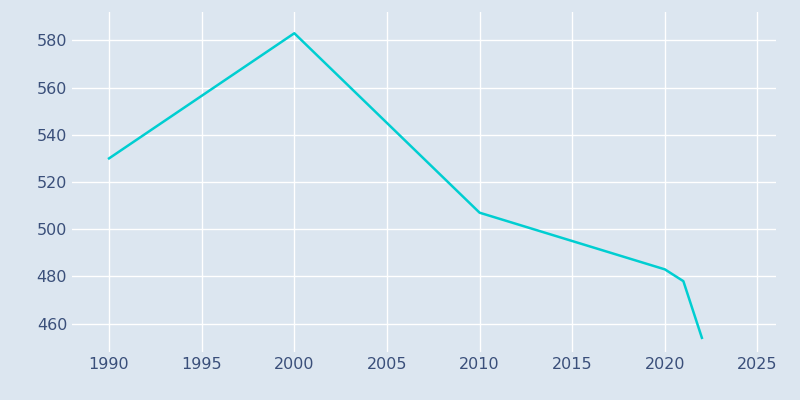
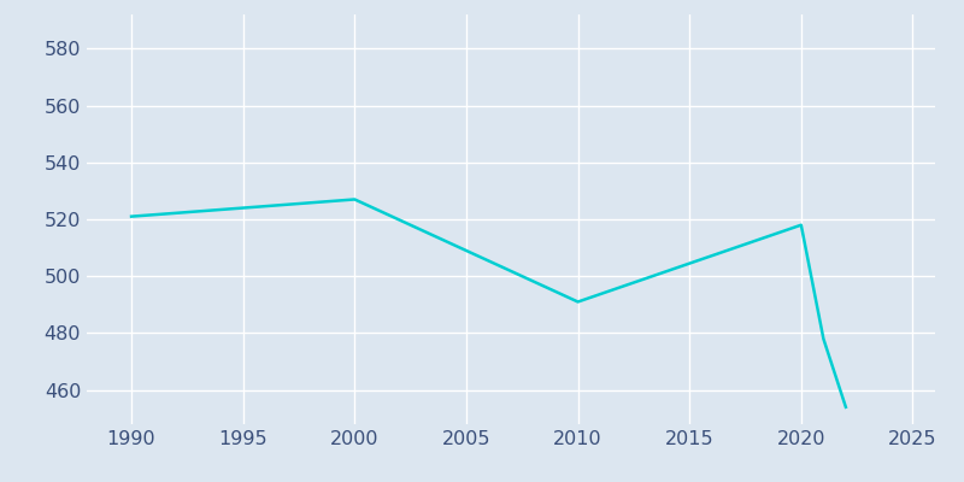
1990: 530 -> 521
2000: 583 -> 527
2010: 507 -> 491
2020: 483 -> 518
